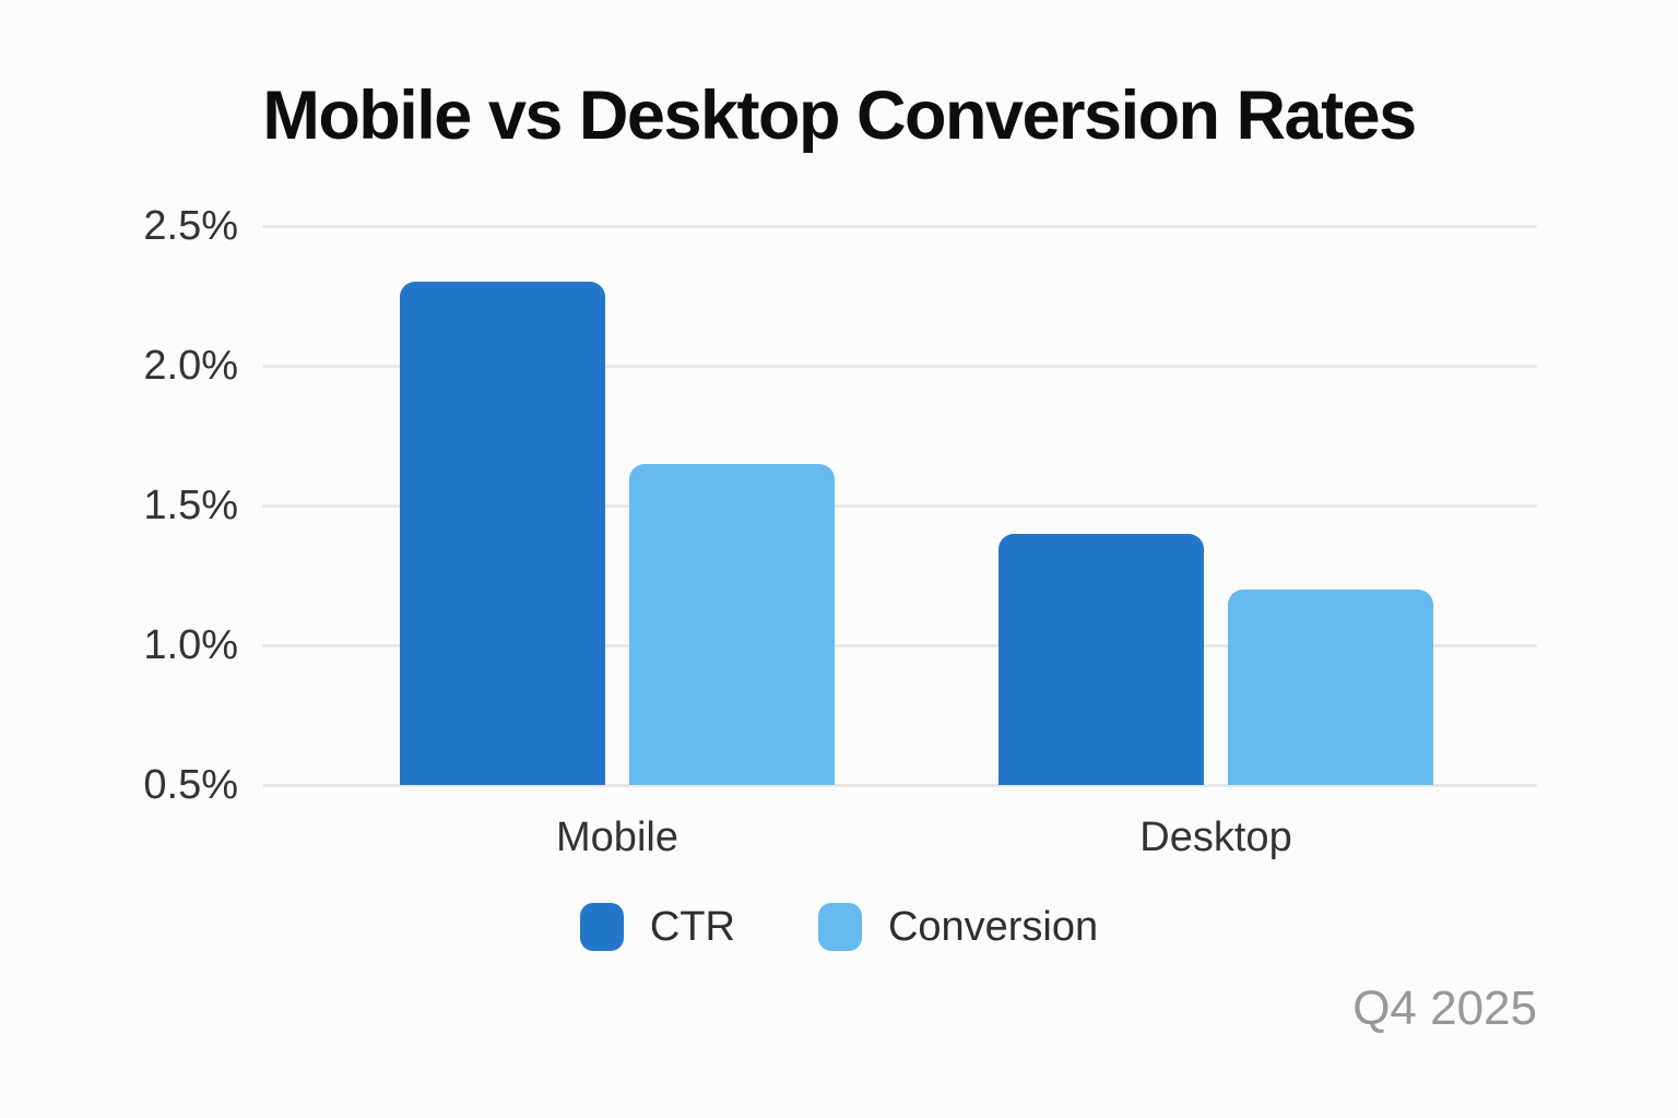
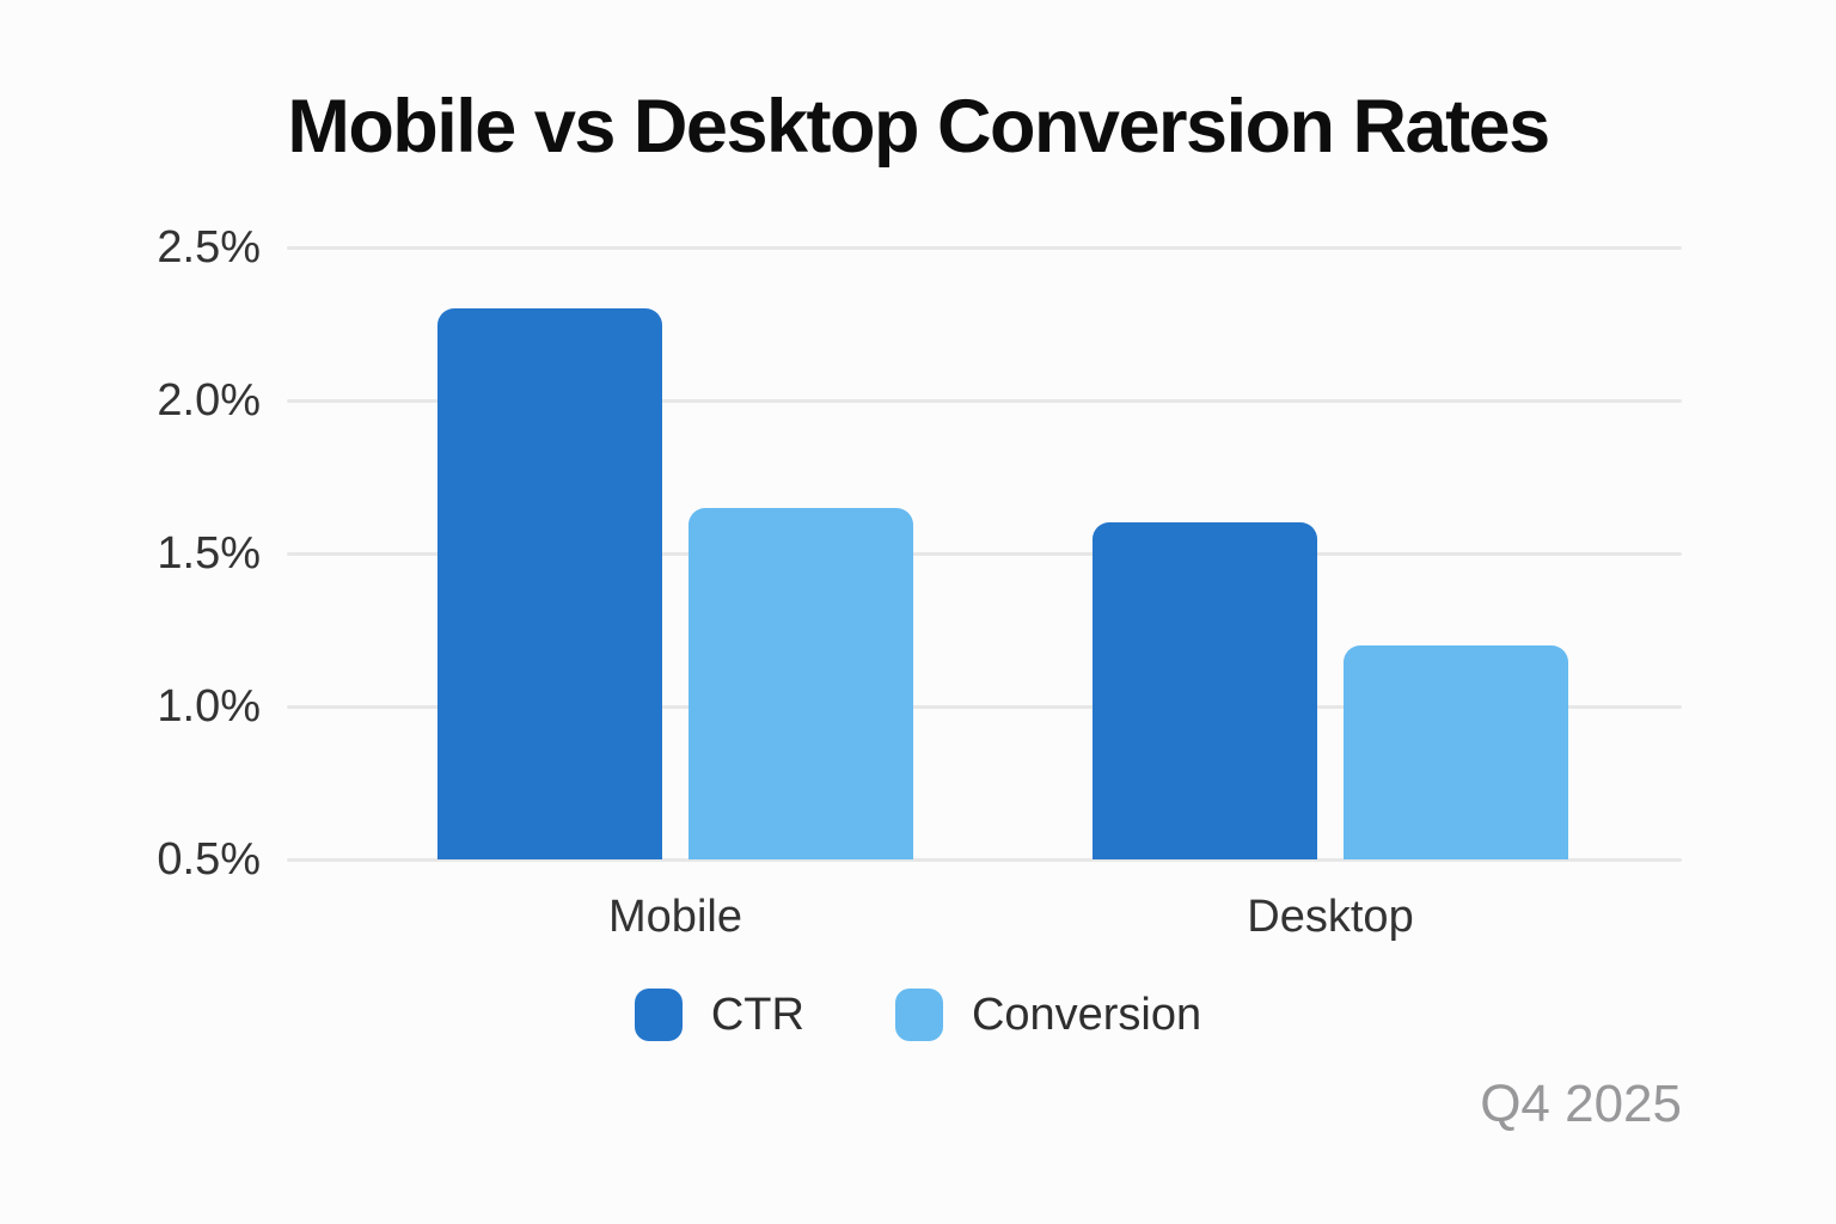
CTR/Desktop: 1.4% -> 1.6%
